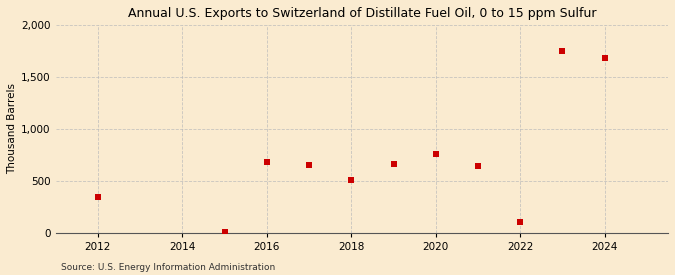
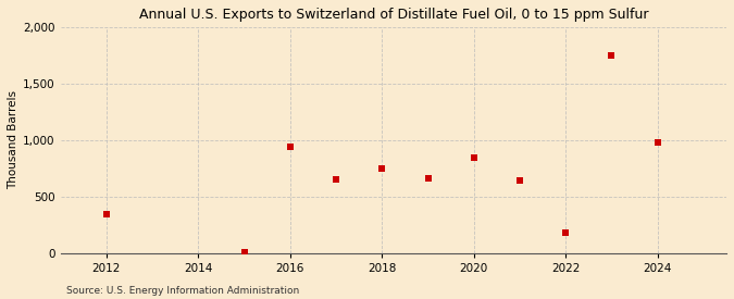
2016: 680 -> 940
2018: 510 -> 750
2020: 760 -> 840
2022: 100 -> 180
2024: 1,680 -> 980
